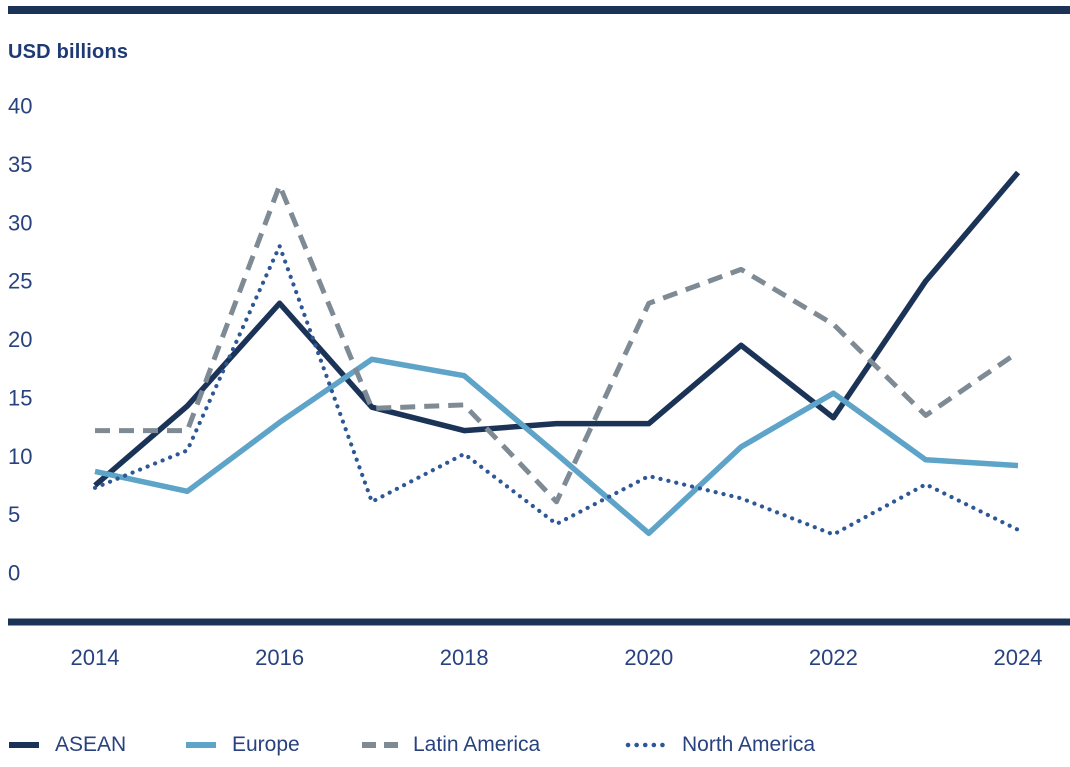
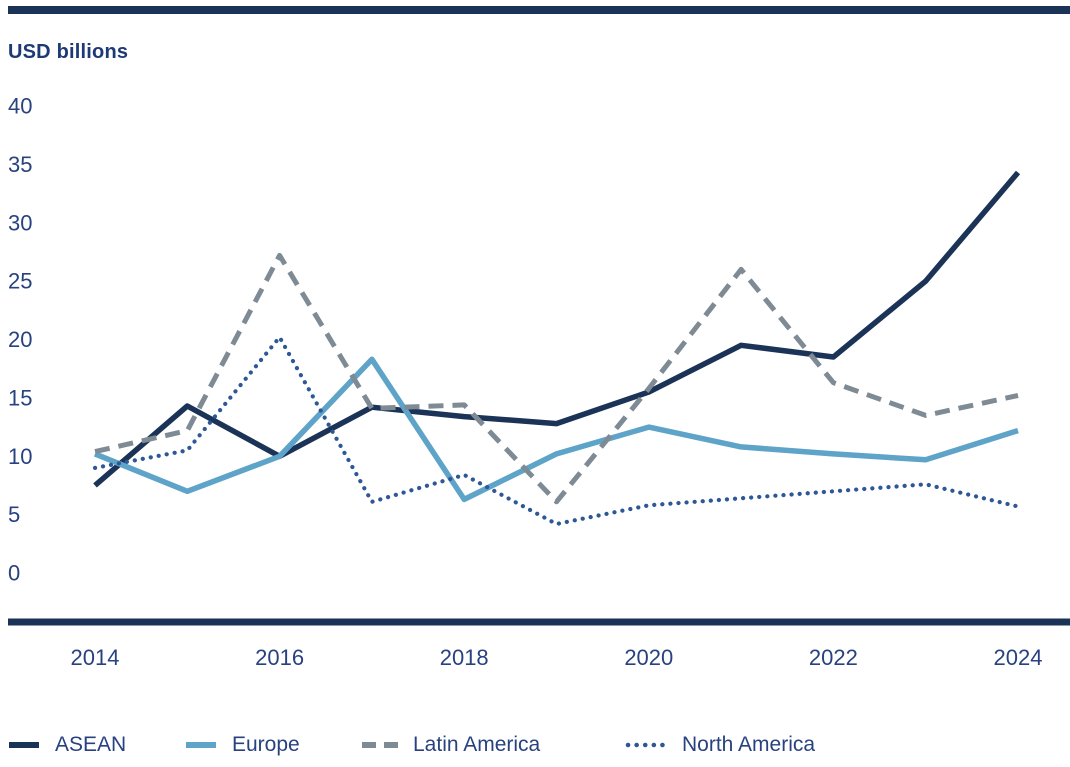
Europe/2014: 8.7 -> 10.2
Latin America/2014: 12.2 -> 10.4
North America/2014: 7.3 -> 9.0
ASEAN/2016: 23.1 -> 10.0
Europe/2016: 12.9 -> 10.0
Latin America/2016: 33.2 -> 27.2
North America/2016: 28.0 -> 20.2
ASEAN/2018: 12.2 -> 13.4
Europe/2018: 16.9 -> 6.3
North America/2018: 10.2 -> 8.4
ASEAN/2020: 12.8 -> 15.5
Europe/2020: 3.4 -> 12.5
Latin America/2020: 23.1 -> 15.8
North America/2020: 8.3 -> 5.8
ASEAN/2022: 13.3 -> 18.5
Europe/2022: 15.4 -> 10.2
Latin America/2022: 21.3 -> 16.3
North America/2022: 3.3 -> 7.0
Europe/2024: 9.2 -> 12.2
Latin America/2024: 18.9 -> 15.2
North America/2024: 3.7 -> 5.7
